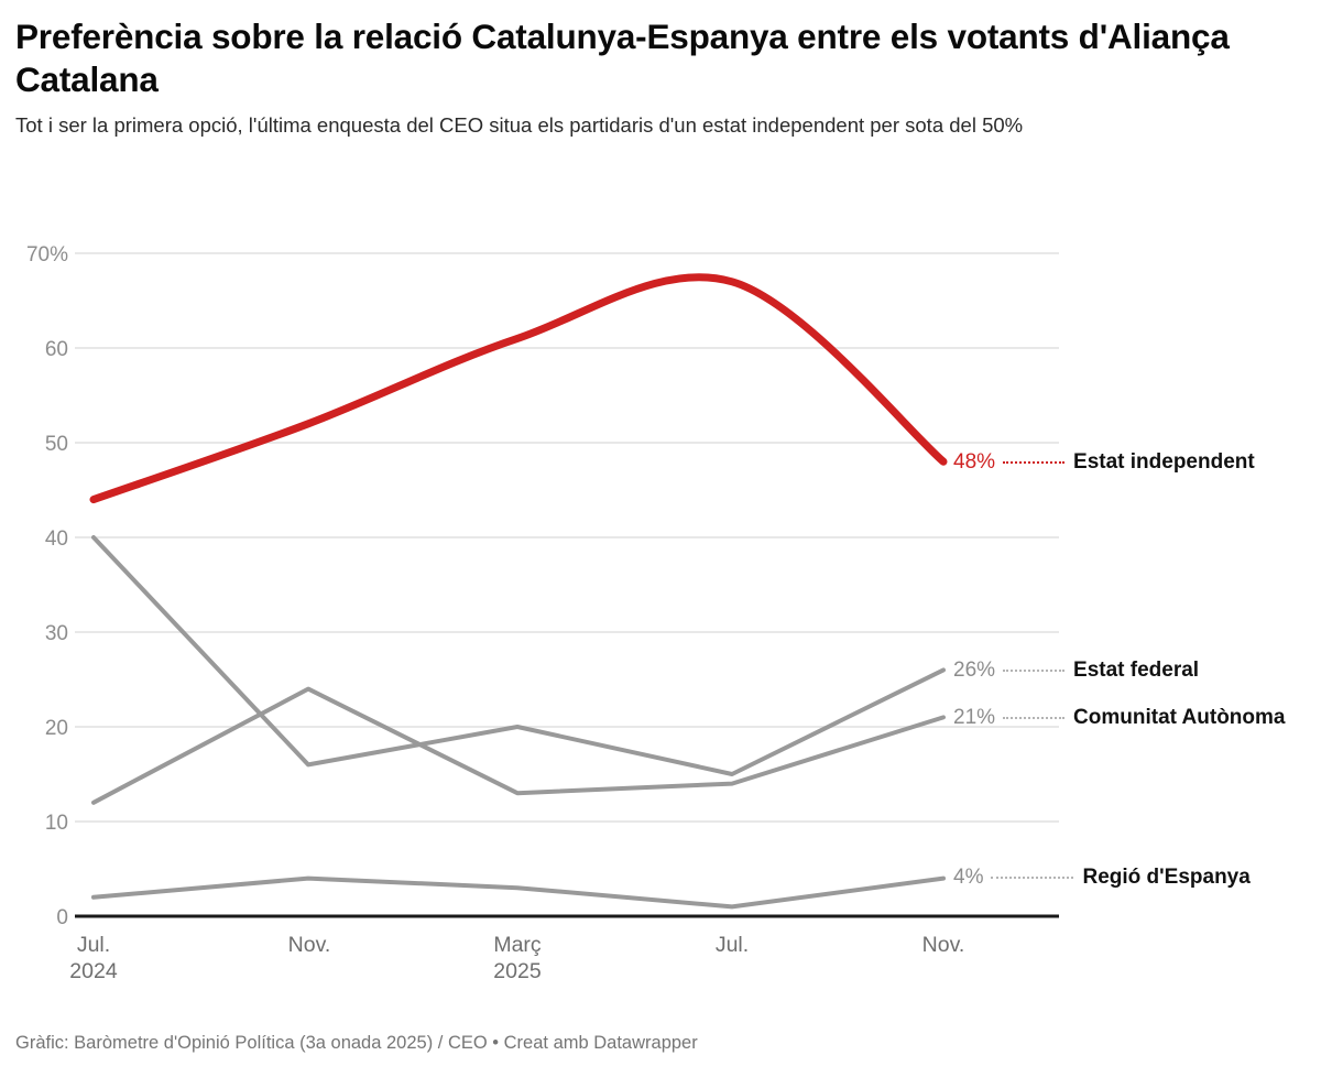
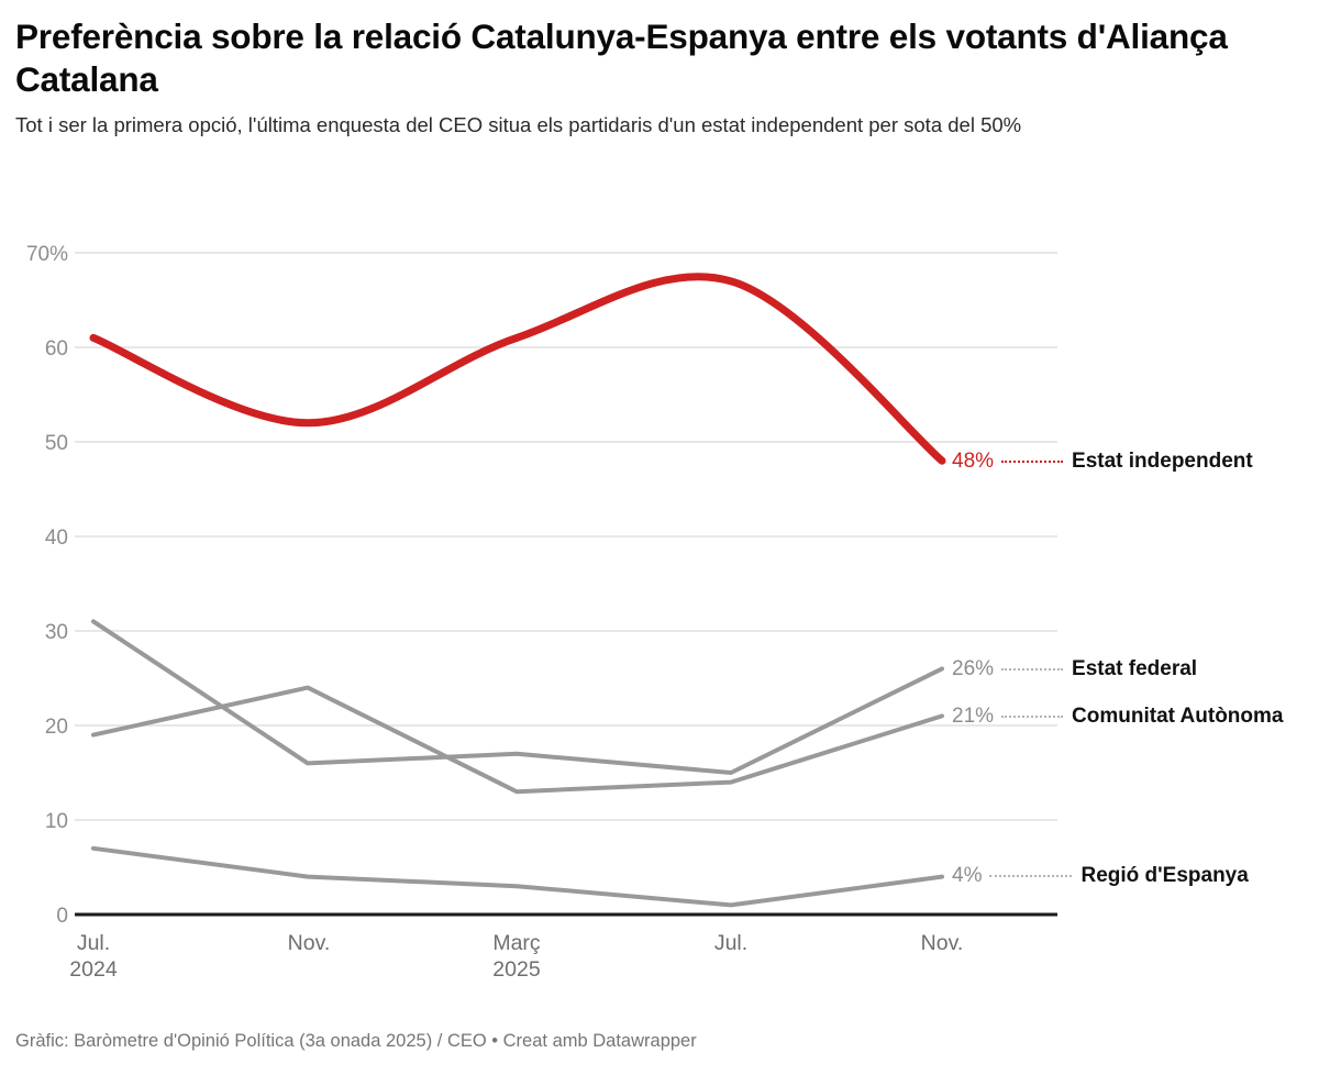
Estat independent/Jul. 2024: 44% -> 61%
Estat federal/Jul. 2024: 40% -> 31%
Comunitat Autònoma/Jul. 2024: 12% -> 19%
Regió d'Espanya/Jul. 2024: 2% -> 7%
Estat federal/Març 2025: 20% -> 17%
